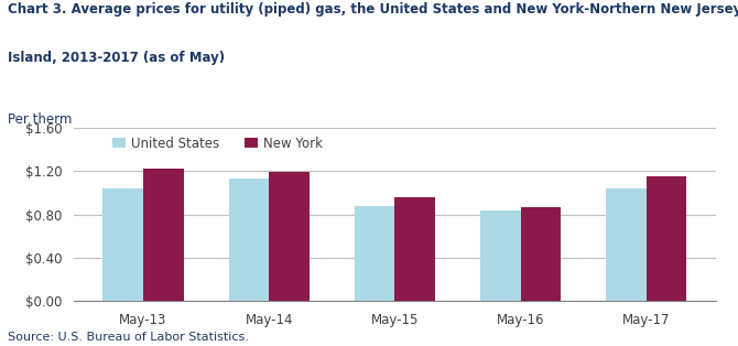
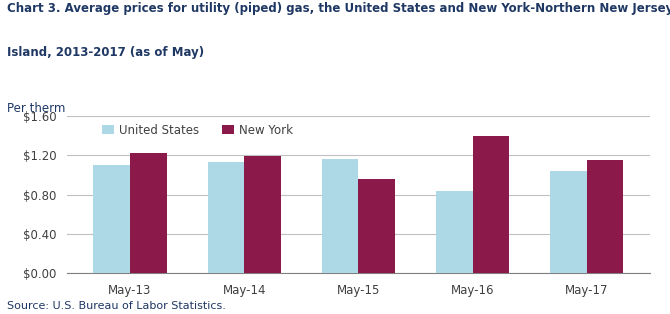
United States/May-13: $1.04 -> $1.10
United States/May-15: $0.88 -> $1.16
New York/May-16: $0.87 -> $1.40
